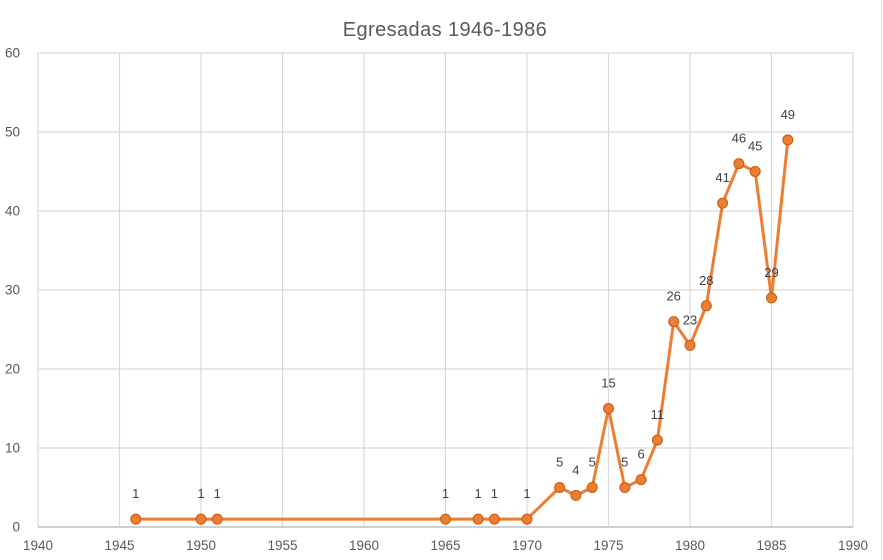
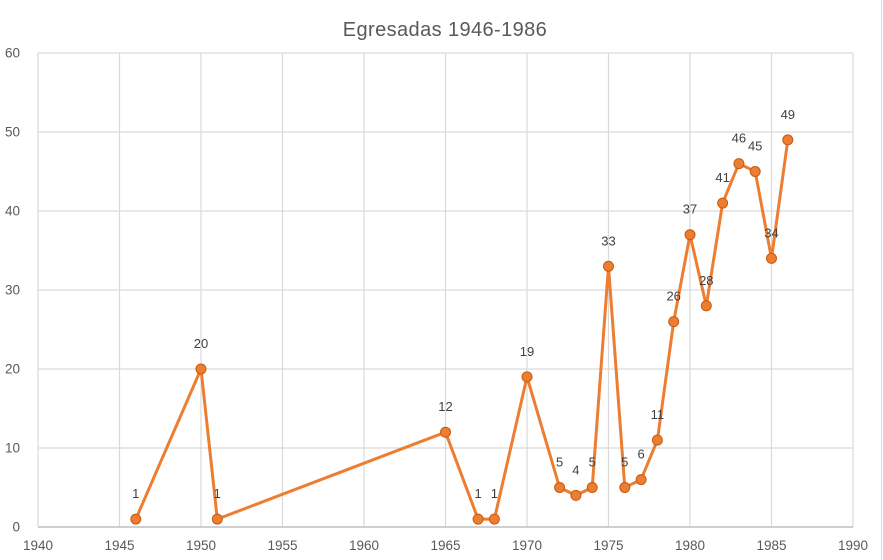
1950: 1 -> 20
1965: 1 -> 12
1970: 1 -> 19
1975: 15 -> 33
1980: 23 -> 37
1985: 29 -> 34
